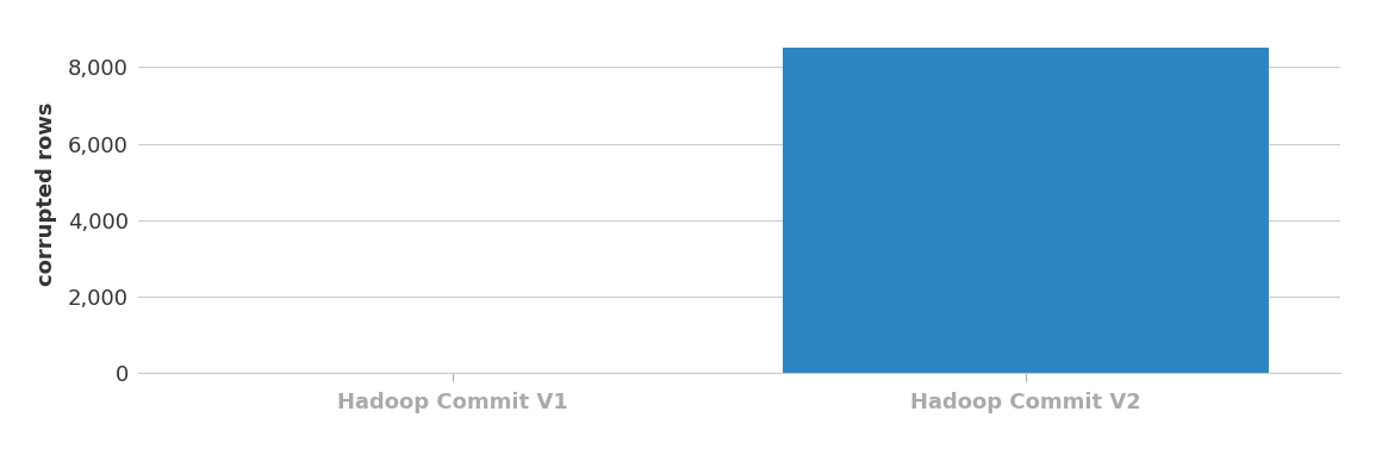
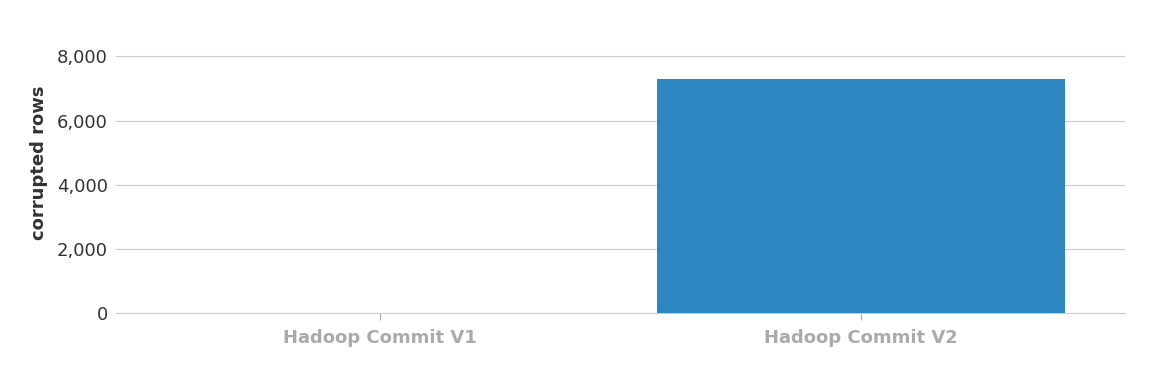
Hadoop Commit V2: 8,500 -> 7,300
